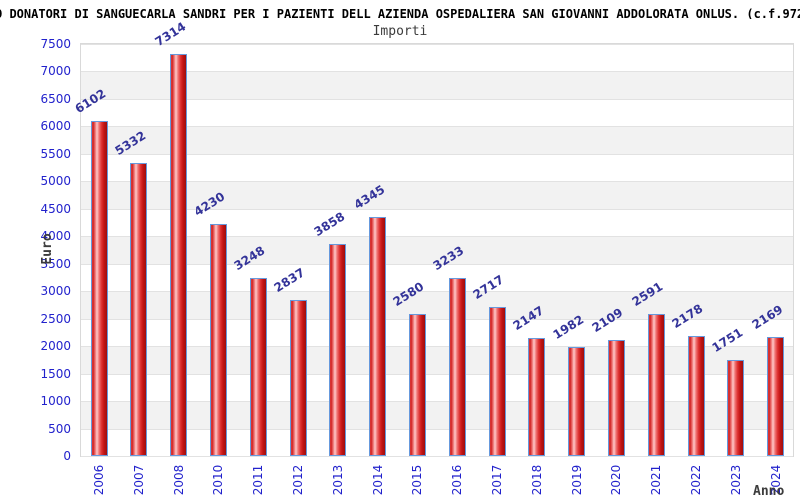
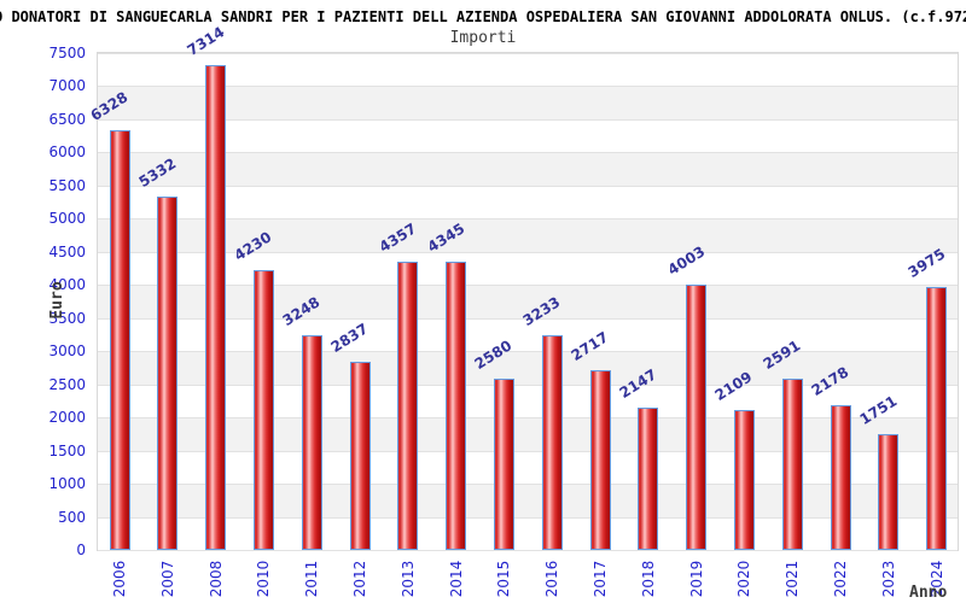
2006: 6102 -> 6328
2013: 3858 -> 4357
2019: 1982 -> 4003
2024: 2169 -> 3975
